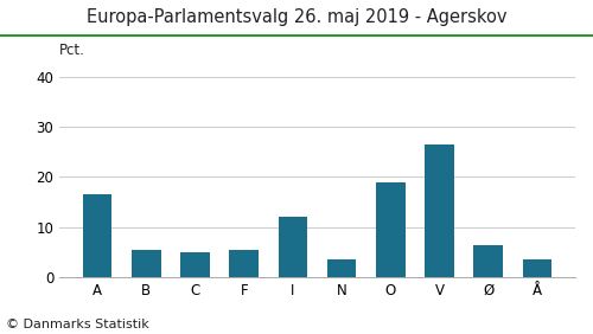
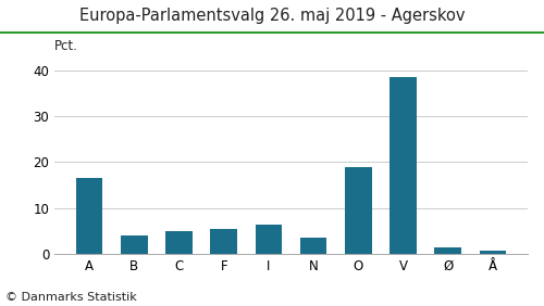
B: 5.5 -> 4.0
I: 12.0 -> 6.5
V: 26.5 -> 38.5
Ø: 6.5 -> 1.5
Å: 3.5 -> 0.8
